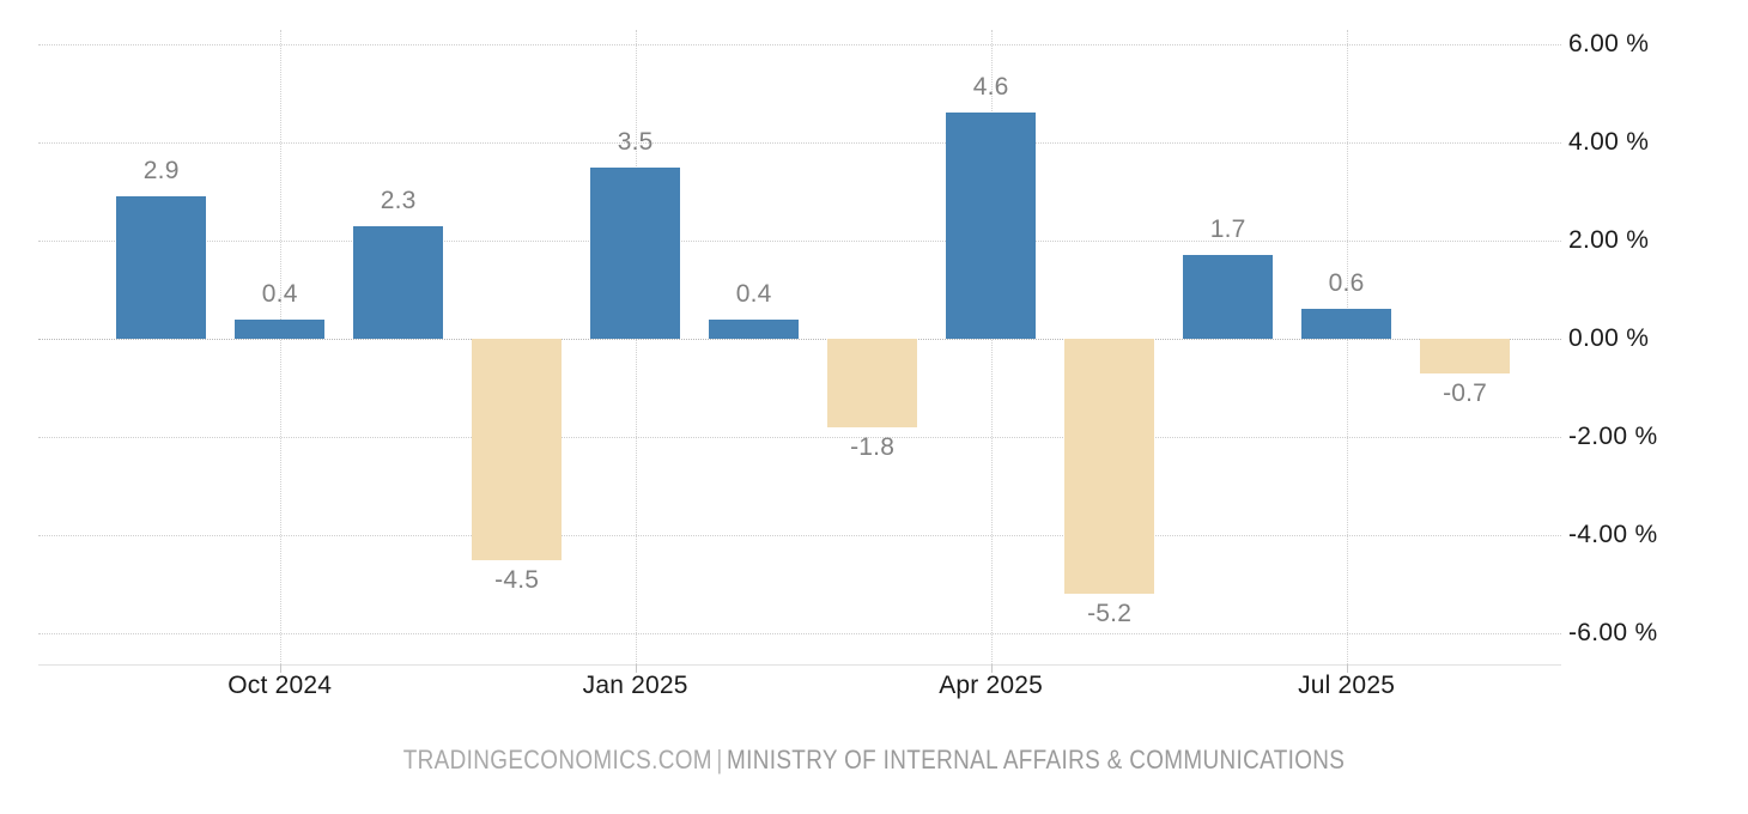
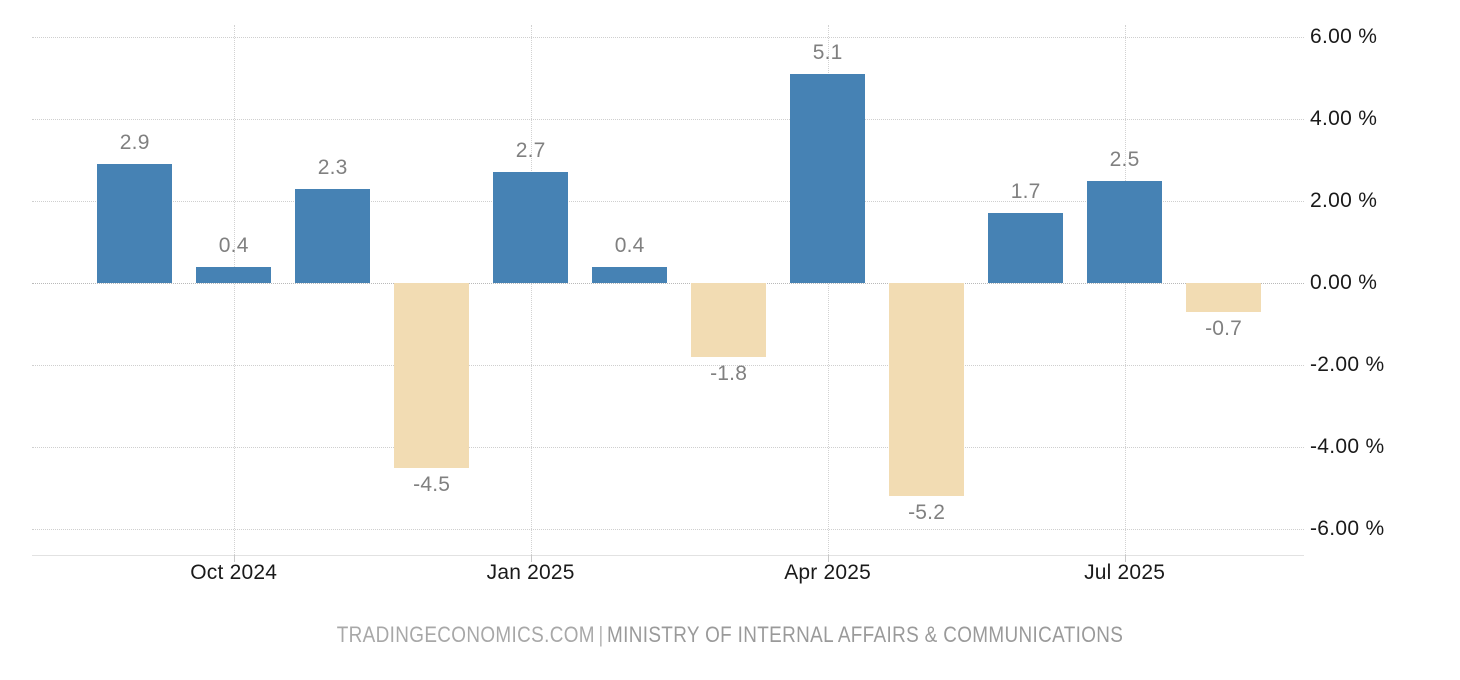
Jan 2025: 3.5 -> 2.7
Apr 2025: 4.6 -> 5.1
Jul 2025: 0.6 -> 2.5
